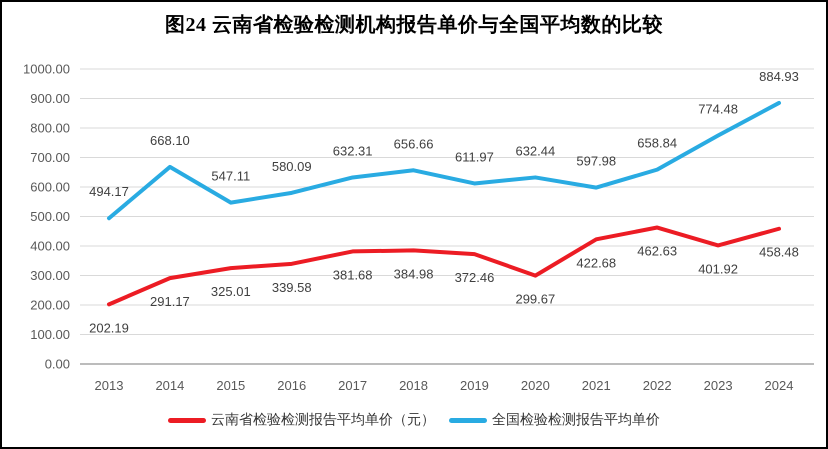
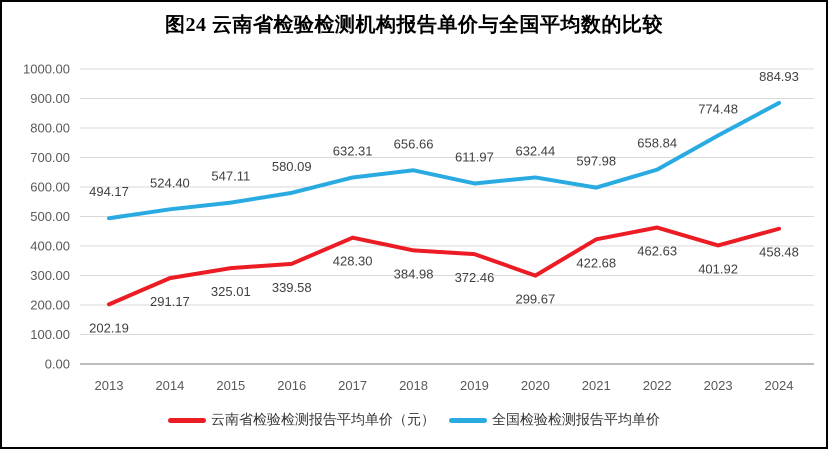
全国检验检测报告平均单价/2014: 668.10 -> 524.40
云南省检验检测报告平均单价（元）/2017: 381.68 -> 428.30
